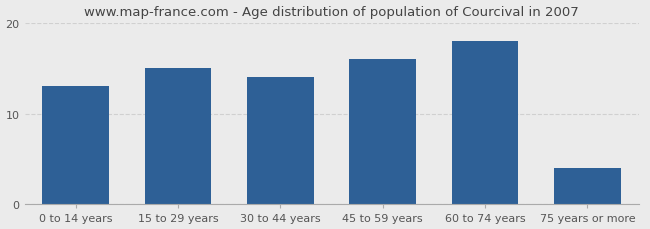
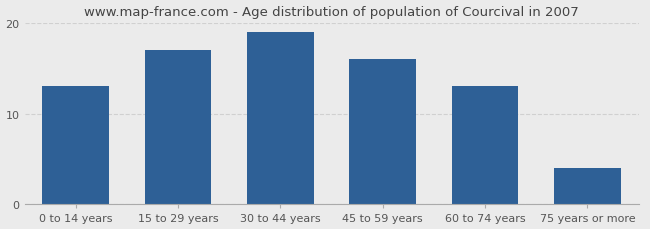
15 to 29 years: 15 -> 17
30 to 44 years: 14 -> 19
60 to 74 years: 18 -> 13
